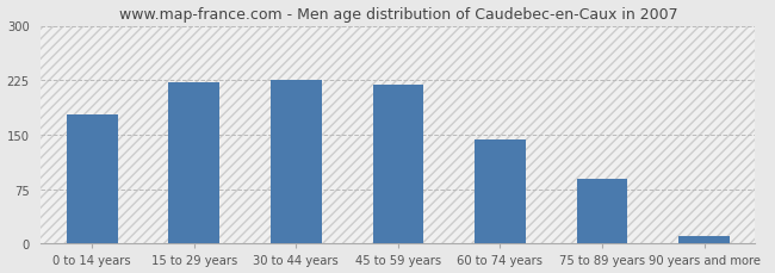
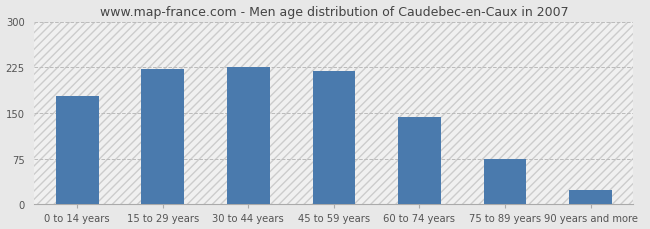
75 to 89 years: 90 -> 74
90 years and more: 10 -> 24
